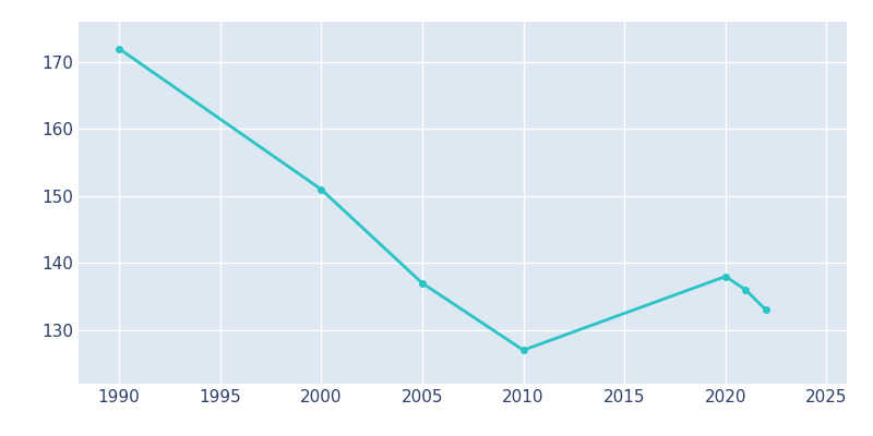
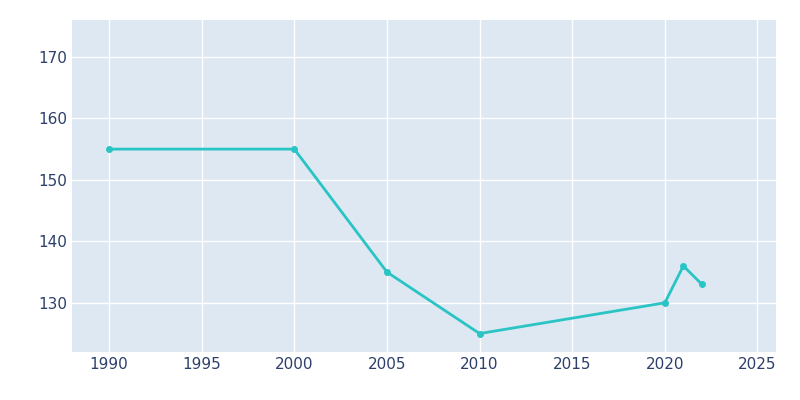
1990: 172 -> 155
2000: 151 -> 155
2005: 137 -> 135
2010: 127 -> 125
2020: 138 -> 130
